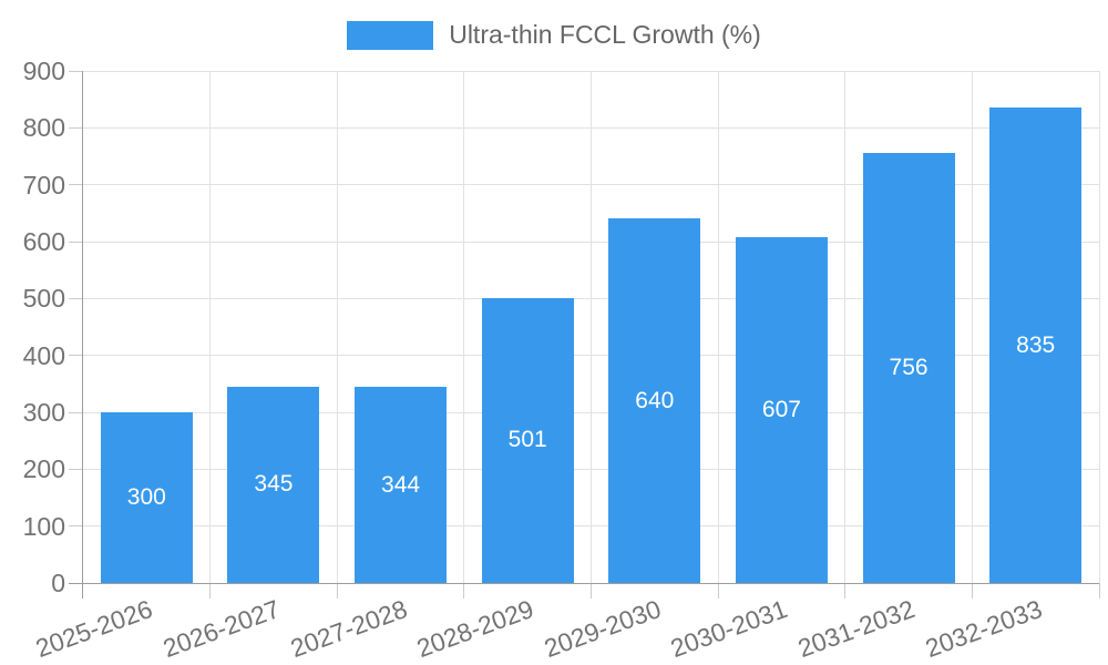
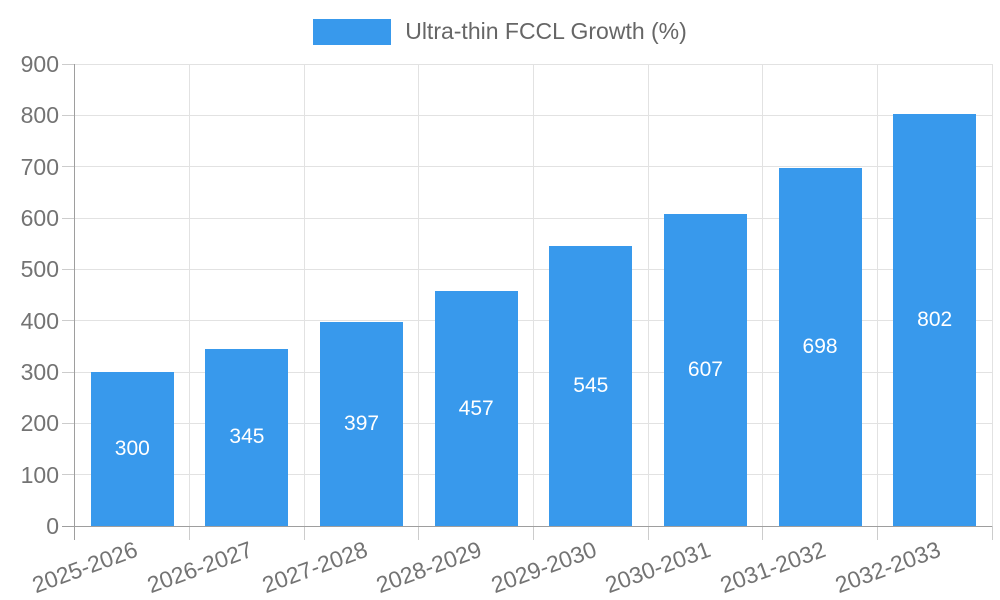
2027-2028: 344 -> 397
2028-2029: 501 -> 457
2029-2030: 640 -> 545
2031-2032: 756 -> 698
2032-2033: 835 -> 802
